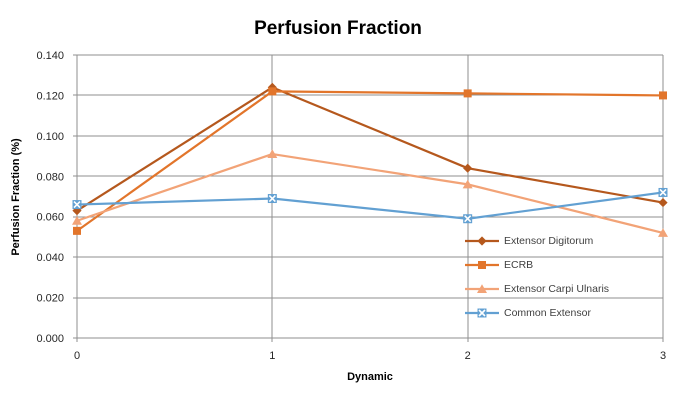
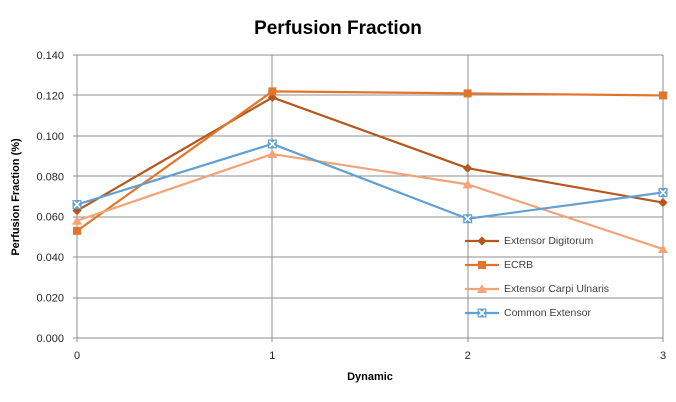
Extensor Digitorum/1: 0.124 -> 0.119
Common Extensor/1: 0.069 -> 0.096
Extensor Carpi Ulnaris/3: 0.052 -> 0.044
